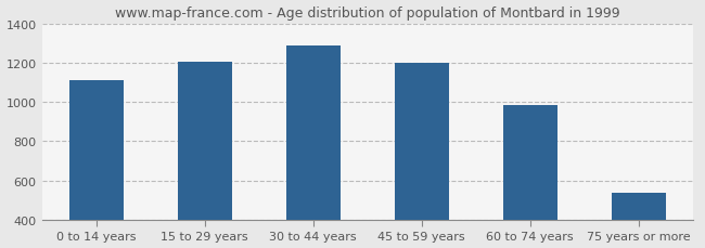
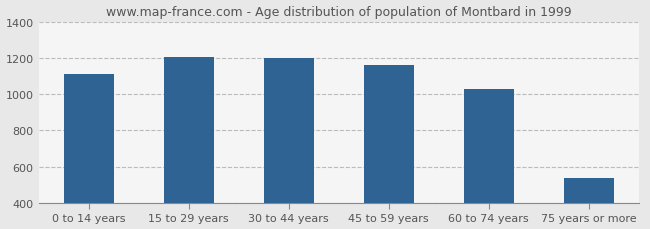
30 to 44 years: 1280 -> 1200
45 to 59 years: 1200 -> 1160
60 to 74 years: 980 -> 1030
